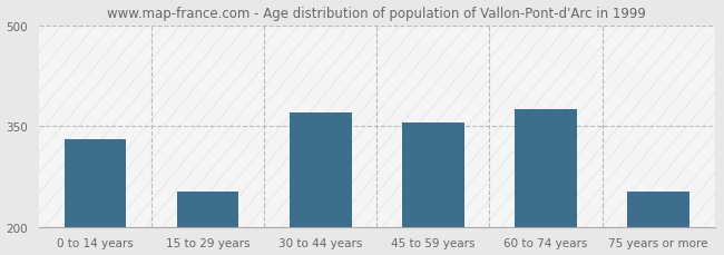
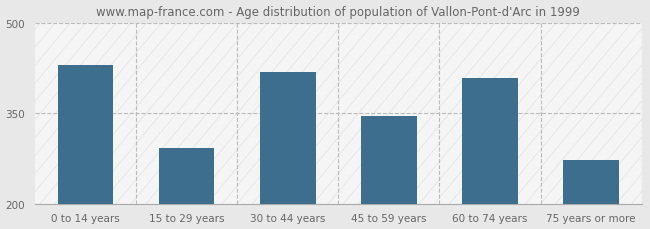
0 to 14 years: 330 -> 430
15 to 29 years: 253 -> 292
30 to 44 years: 370 -> 418
45 to 59 years: 355 -> 346
60 to 74 years: 375 -> 408
75 years or more: 252 -> 272
